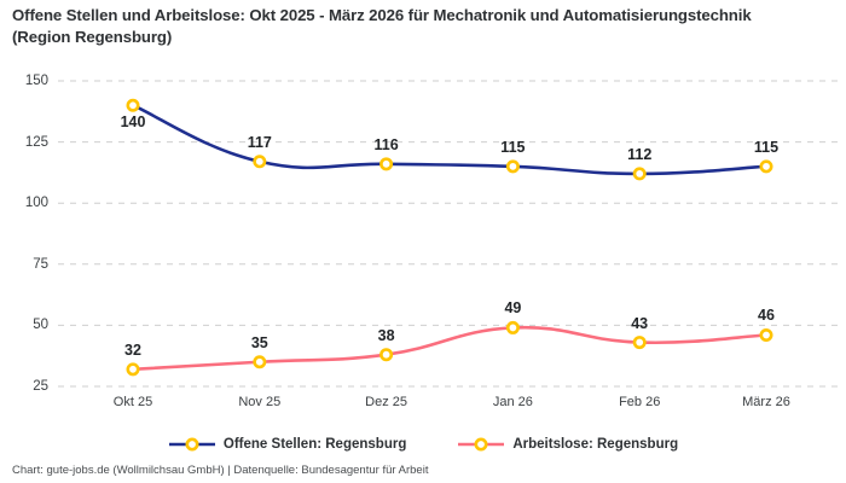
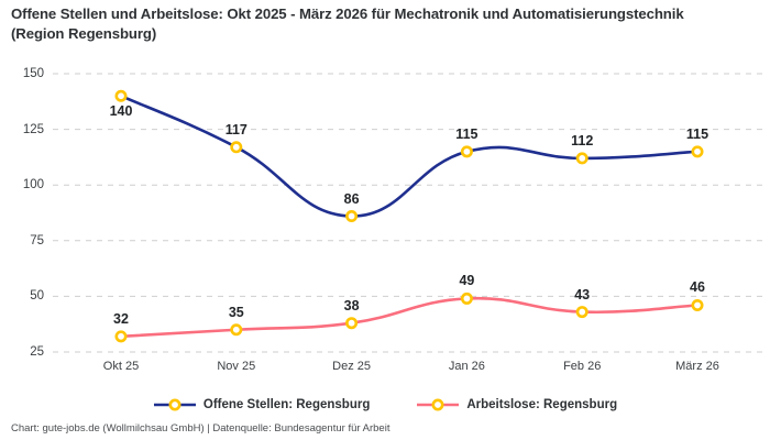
Offene Stellen: Regensburg/Dez 25: 116 -> 86
